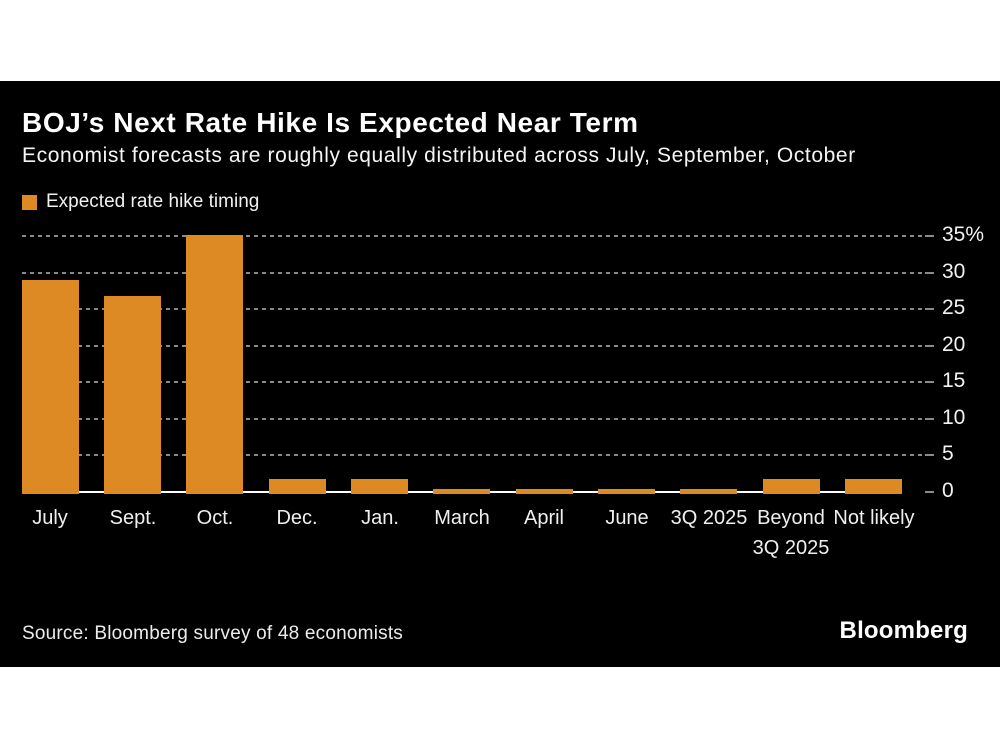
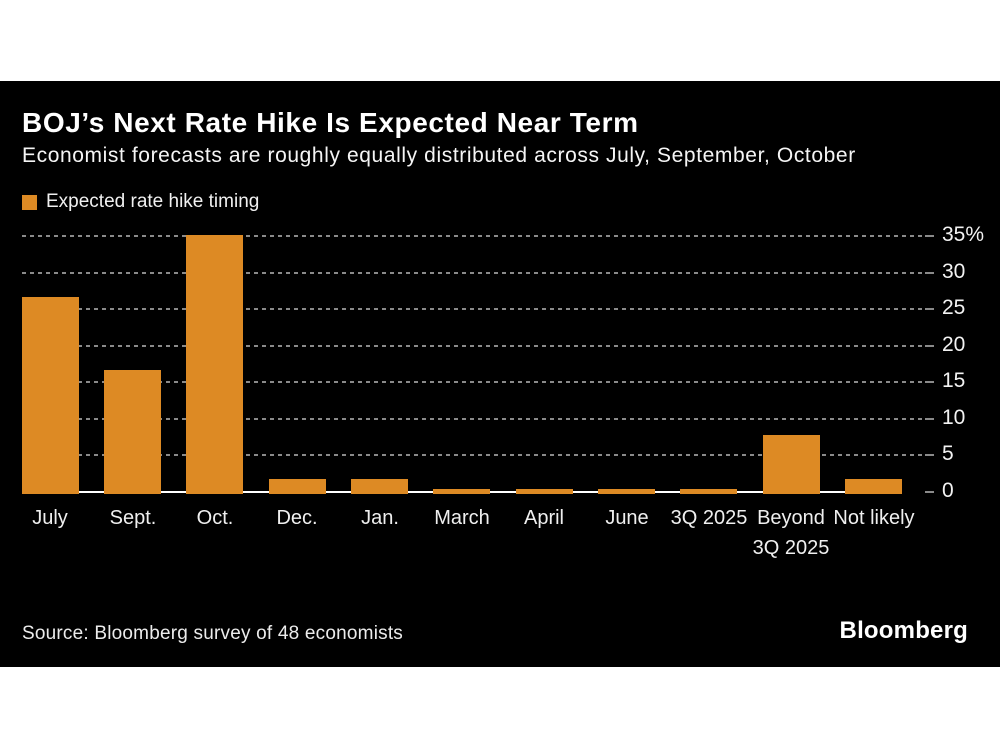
July: 29% -> 27%
Sept.: 27% -> 17%
Beyond 3Q 2025: 2% -> 8%
